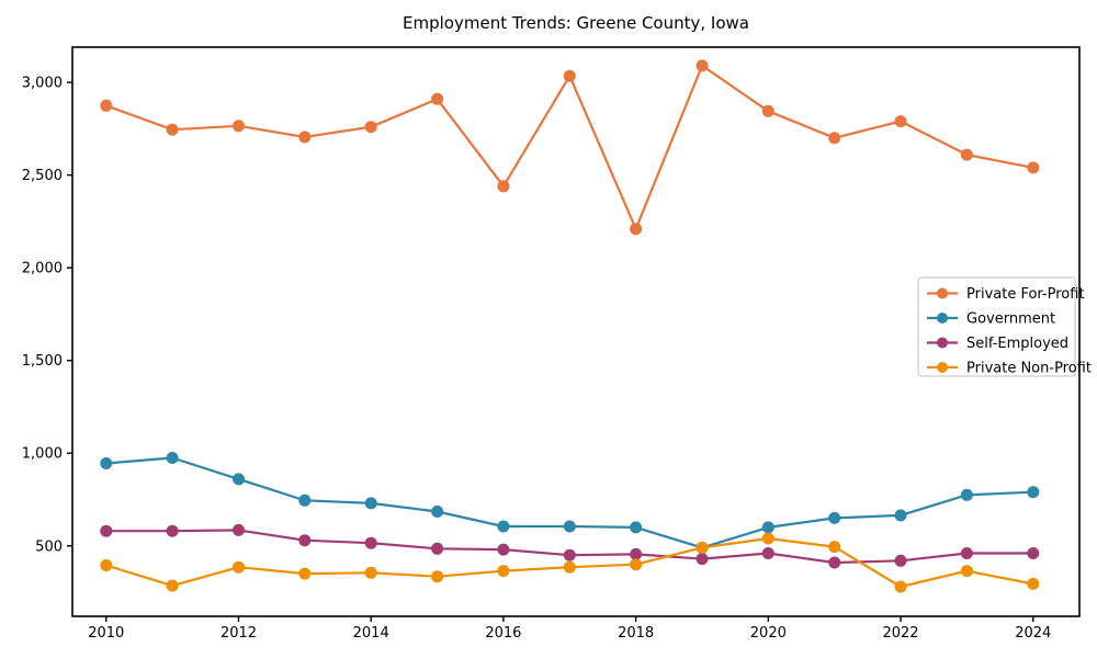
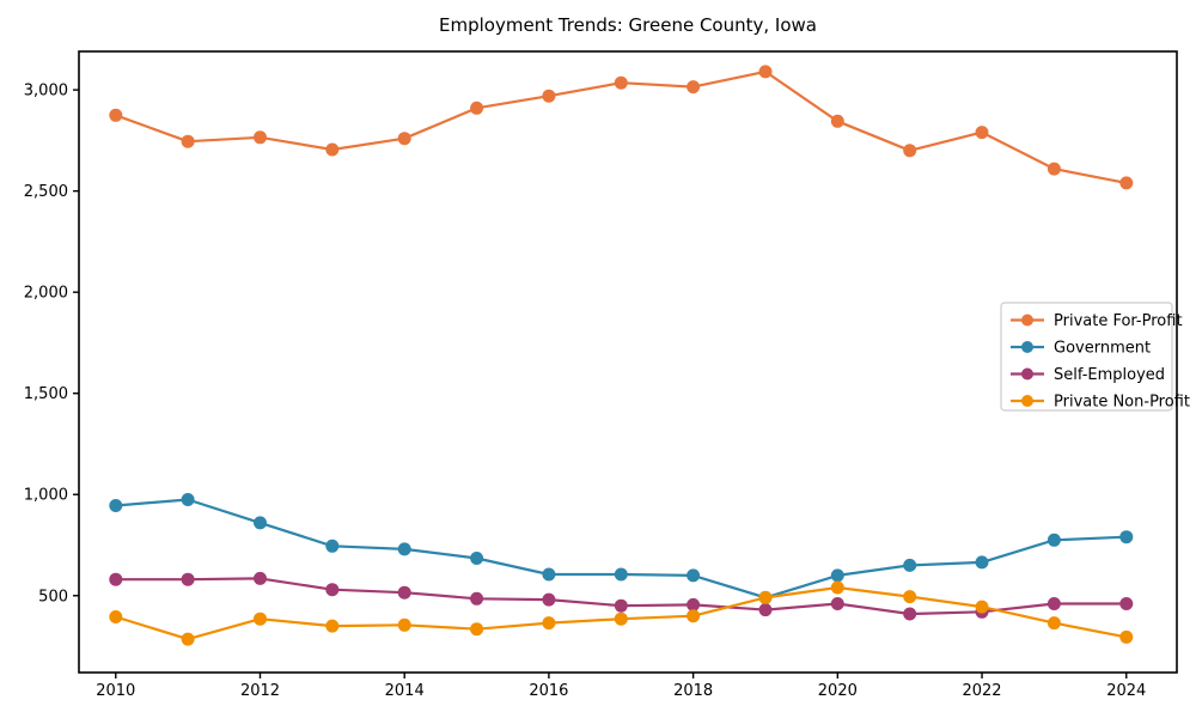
Private For-Profit/2016: 2440 -> 2970
Private For-Profit/2018: 2210 -> 3020
Private Non-Profit/2022: 280 -> 440
